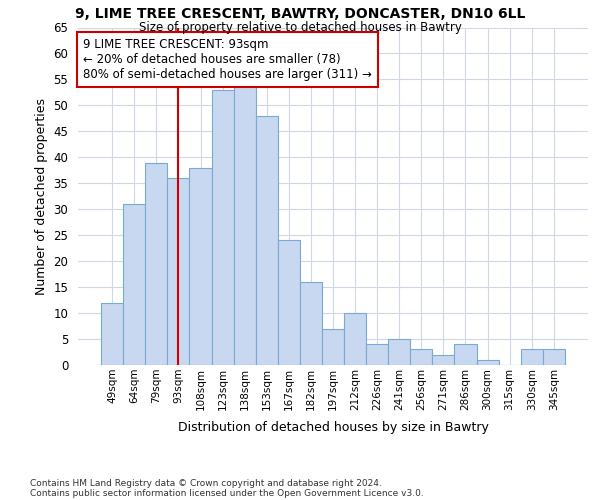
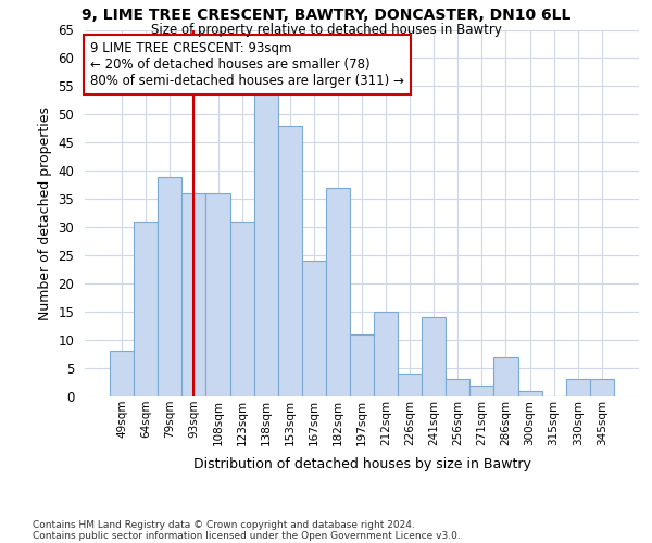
49sqm: 12 -> 8
108sqm: 38 -> 36
123sqm: 53 -> 31
182sqm: 16 -> 37
197sqm: 7 -> 11
212sqm: 10 -> 15
241sqm: 5 -> 14
286sqm: 4 -> 7
